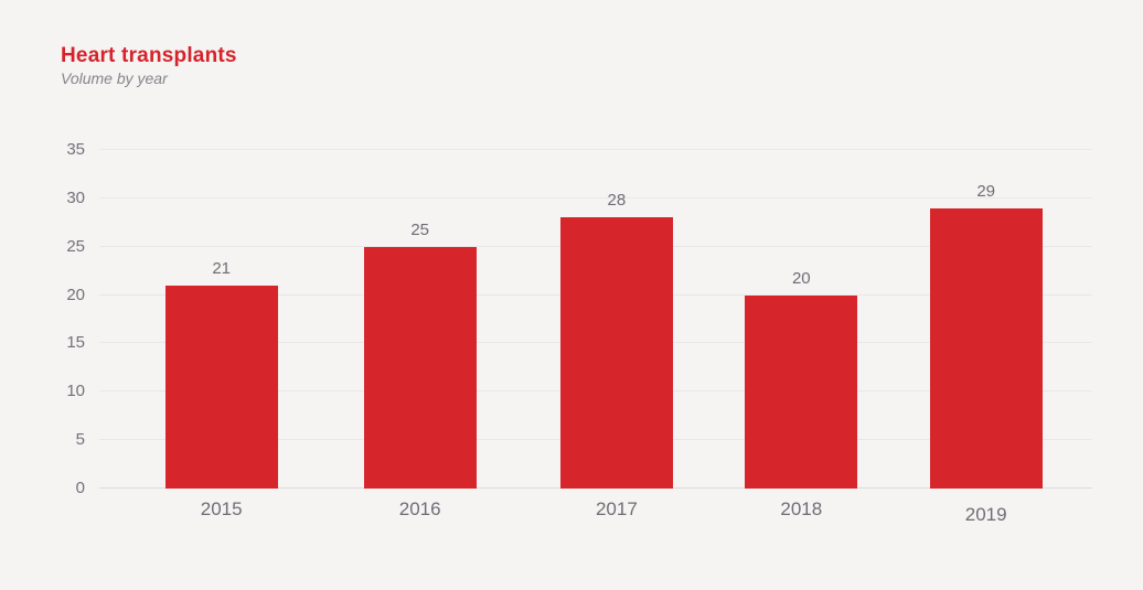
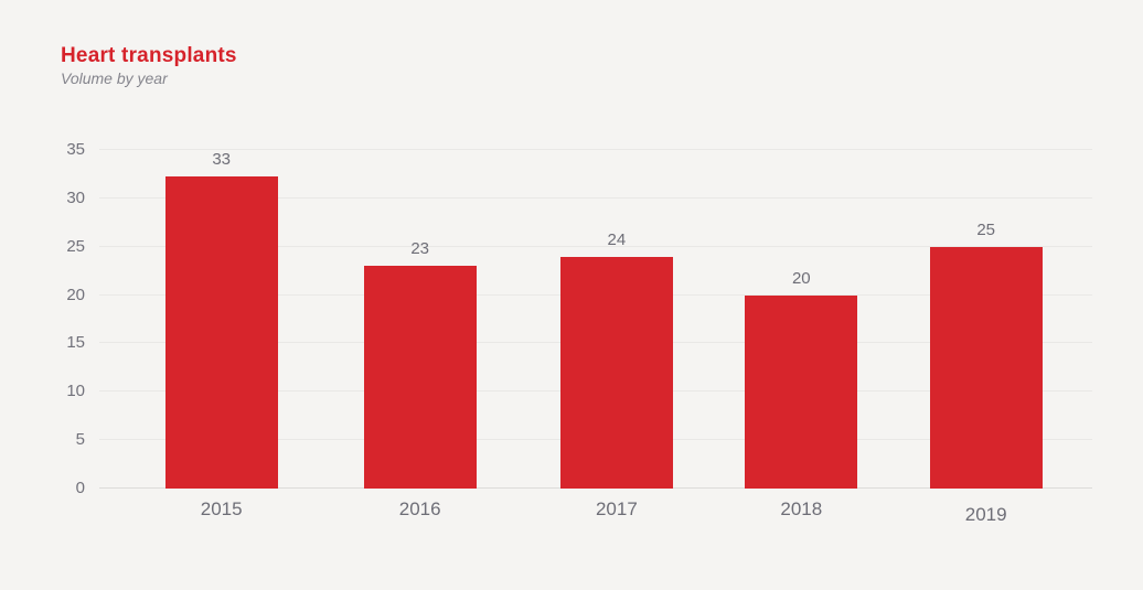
2015: 21 -> 33
2016: 25 -> 23
2017: 28 -> 24
2019: 29 -> 25
